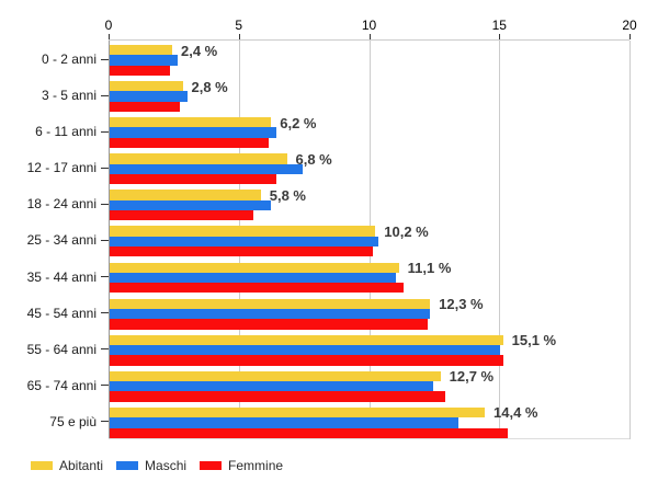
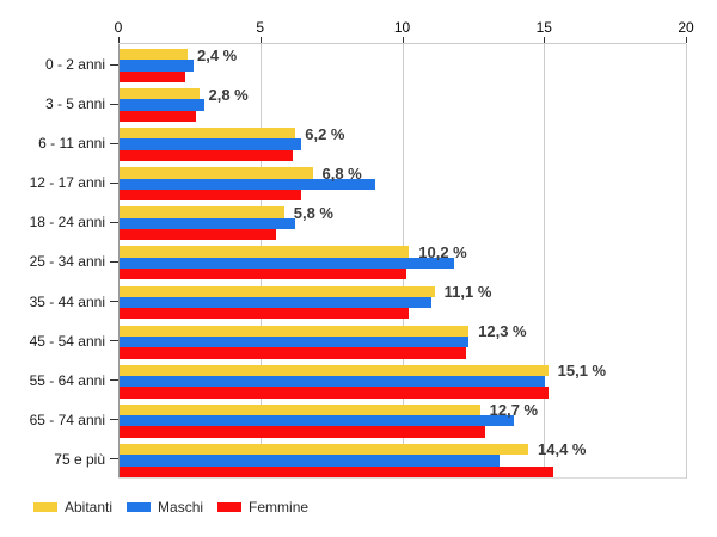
Maschi/12 - 17 anni: 7.4 -> 9.0
Maschi/25 - 34 anni: 10.3 -> 11.8
Femmine/35 - 44 anni: 11.3 -> 10.2
Maschi/65 - 74 anni: 12.4 -> 13.9
